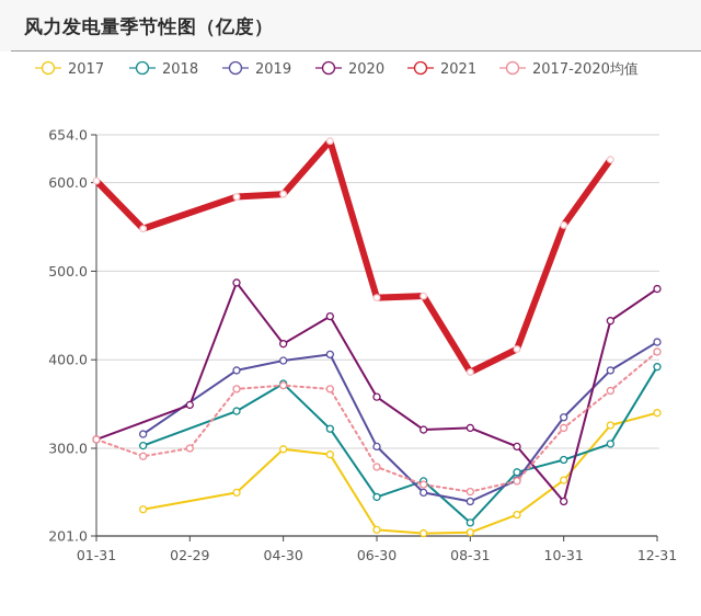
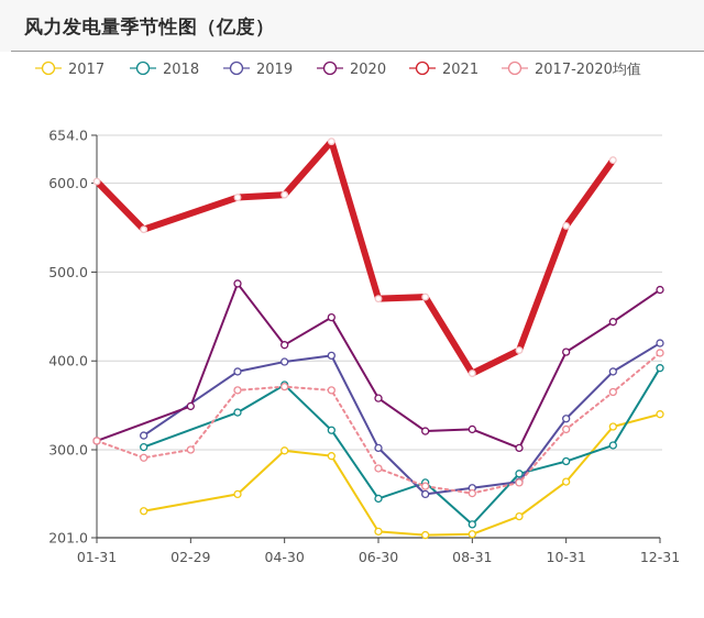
2019/08-31: 240 -> 260
2020/10-31: 240 -> 410
